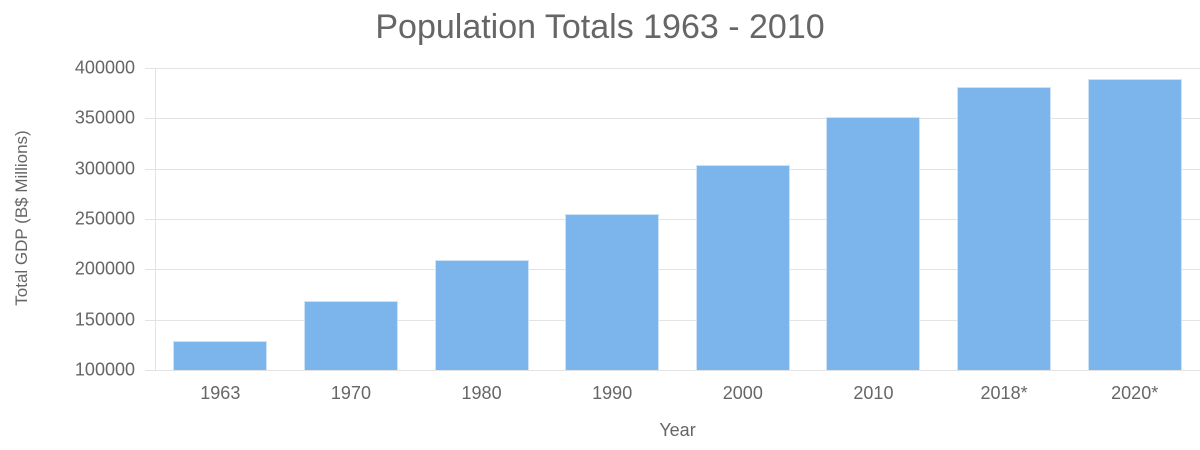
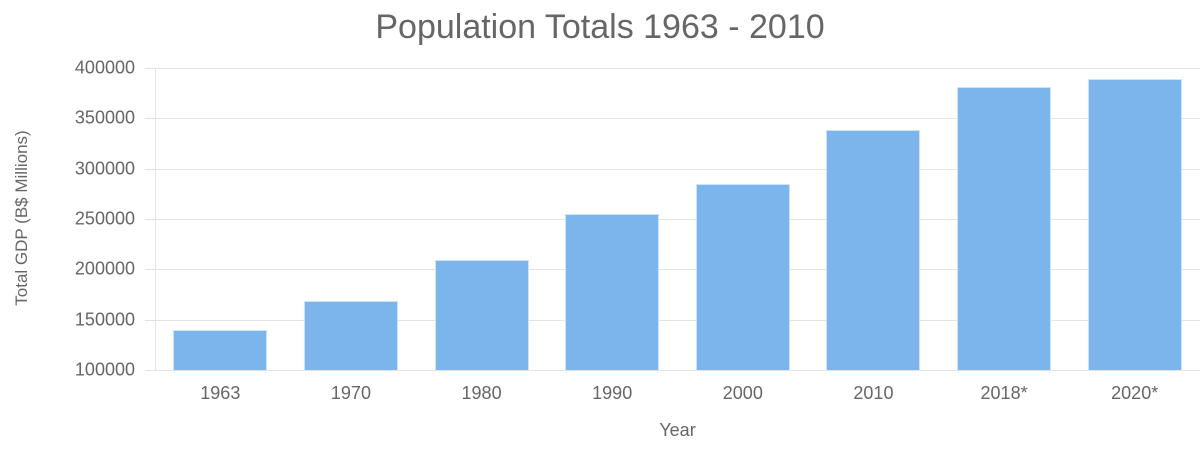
1963: 129000 -> 140000
2000: 304000 -> 285000
2010: 352000 -> 338000
